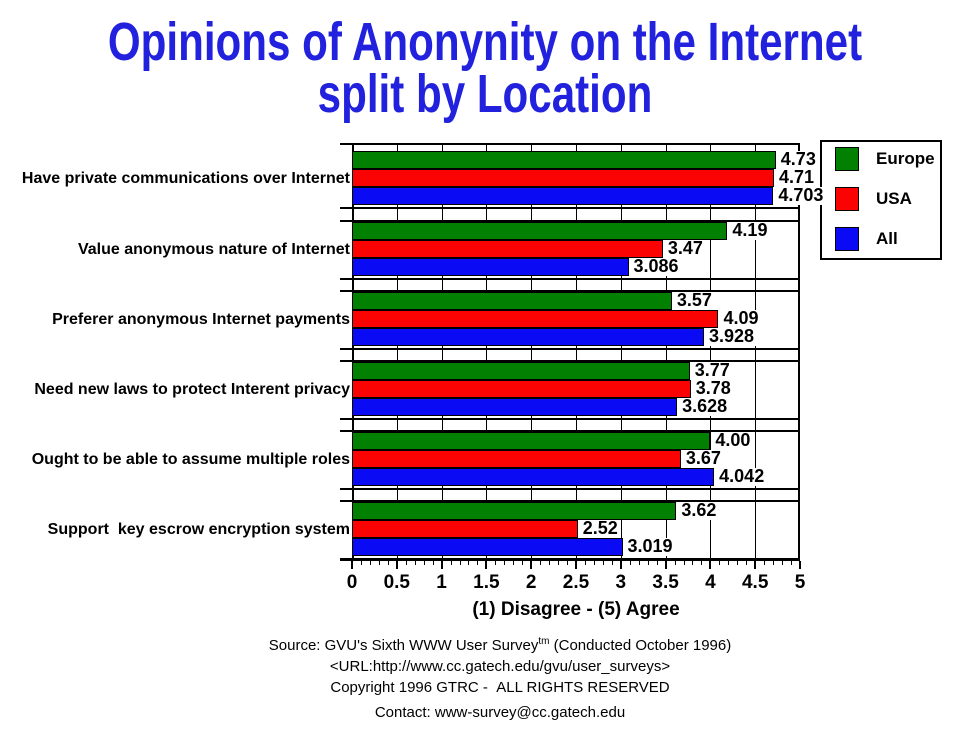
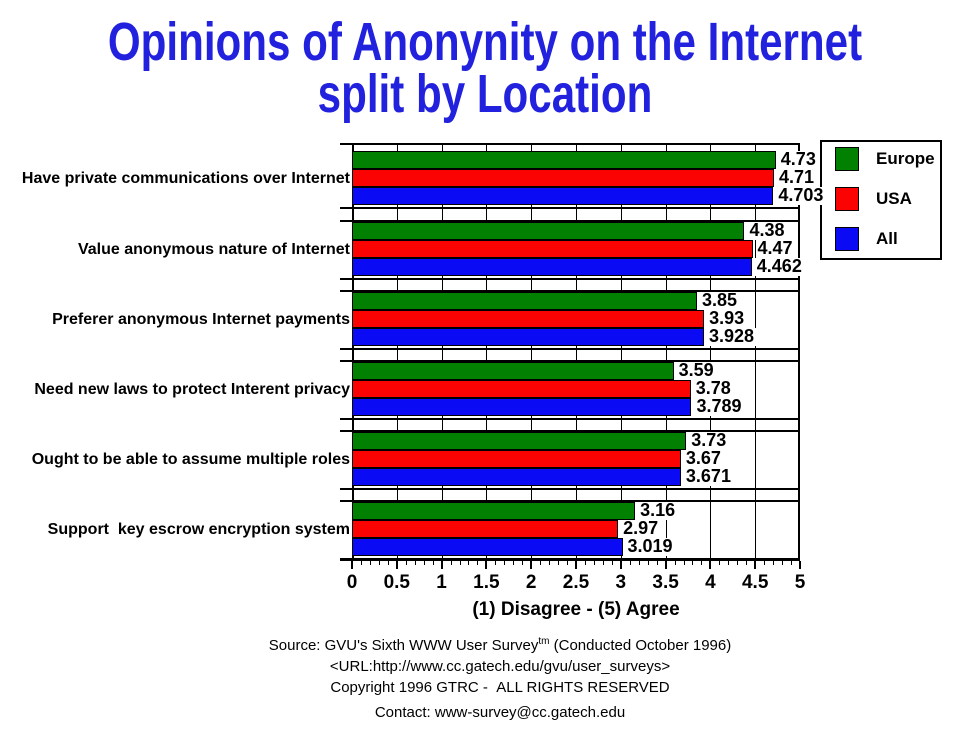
Europe/Value anonymous nature of Internet: 4.19 -> 4.38
USA/Value anonymous nature of Internet: 3.47 -> 4.47
All/Value anonymous nature of Internet: 3.086 -> 4.462
Europe/Preferer anonymous Internet payments: 3.57 -> 3.85
USA/Preferer anonymous Internet payments: 4.09 -> 3.93
Europe/Need new laws to protect Interent privacy: 3.77 -> 3.59
All/Need new laws to protect Interent privacy: 3.628 -> 3.789
Europe/Ought to be able to assume multiple roles: 4.00 -> 3.73
All/Ought to be able to assume multiple roles: 4.042 -> 3.671
Europe/Support key escrow encryption system: 3.62 -> 3.16
USA/Support key escrow encryption system: 2.52 -> 2.97
